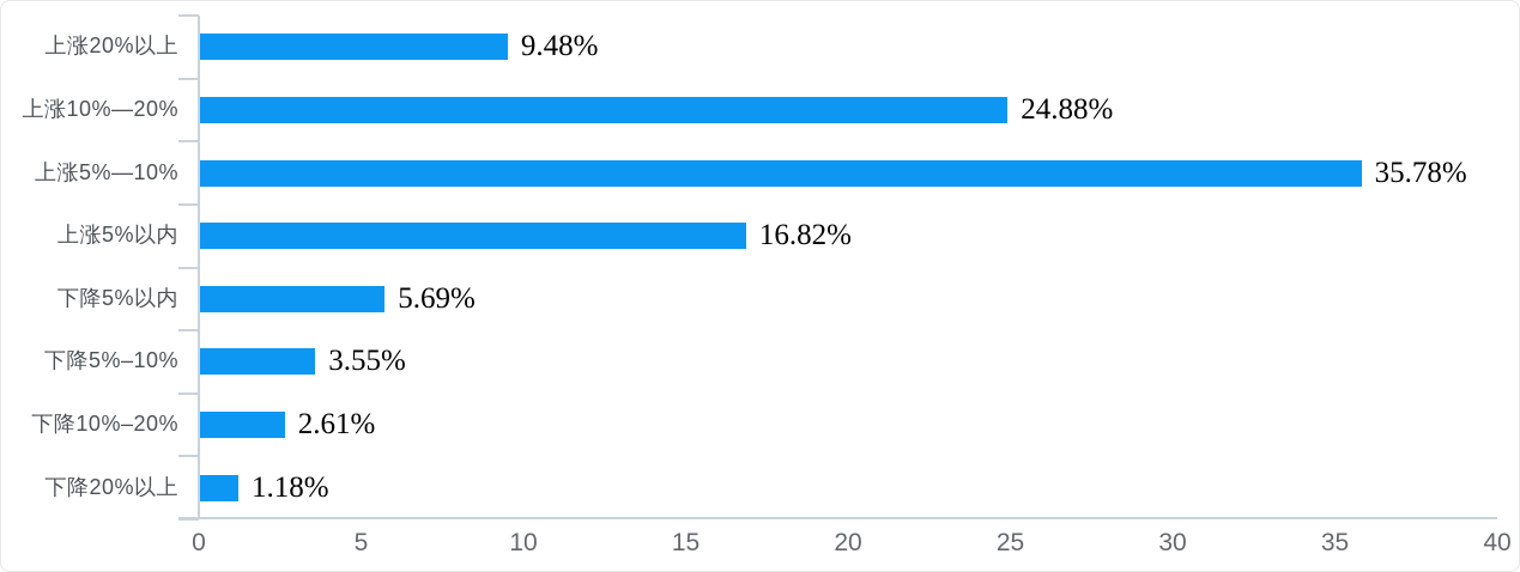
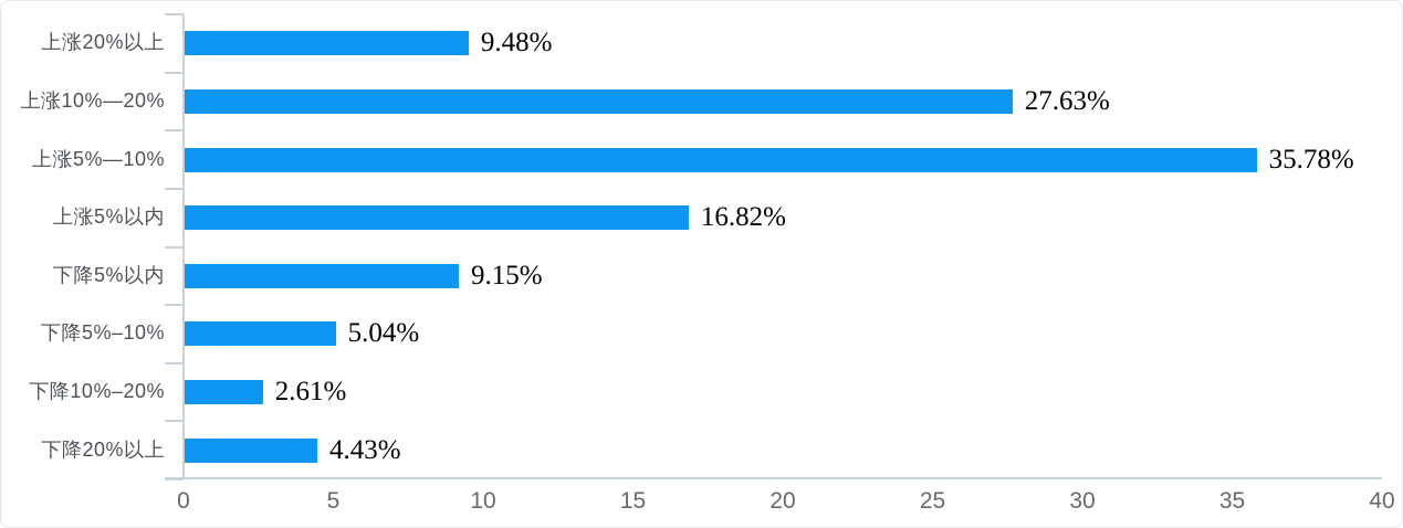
上涨10%—20%: 24.88% -> 27.63%
下降5%以内: 5.69% -> 9.15%
下降5%–10%: 3.55% -> 5.04%
下降20%以上: 1.18% -> 4.43%
